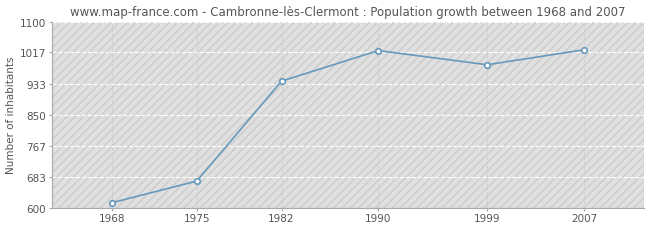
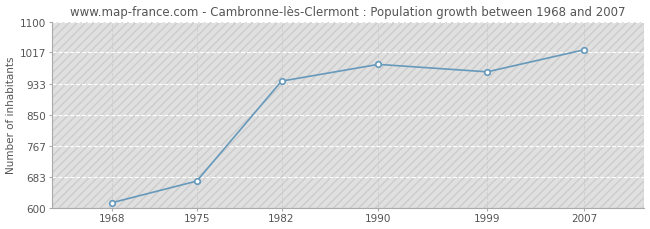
1990: 1022 -> 985
1999: 984 -> 965
